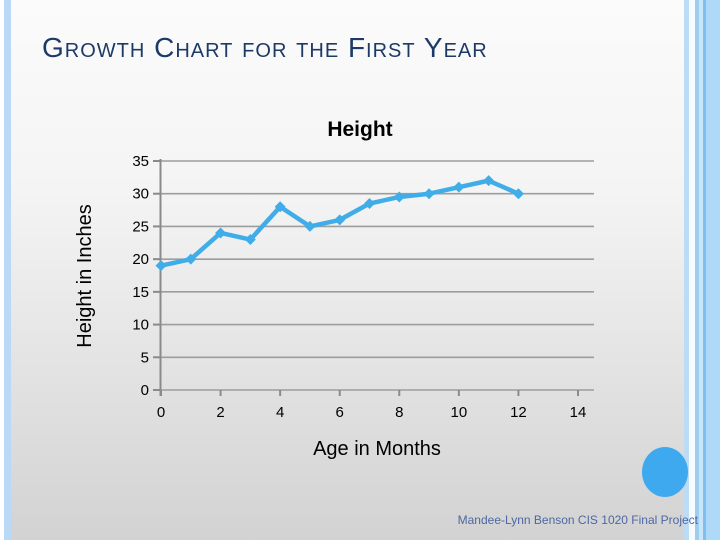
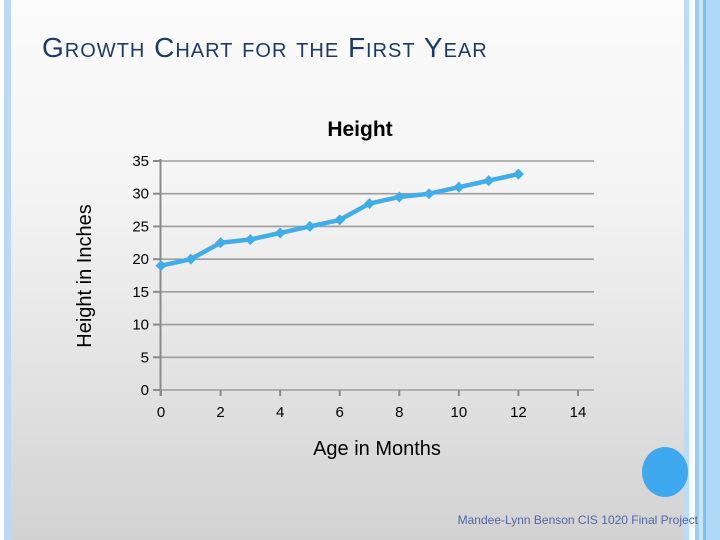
2: 24 -> 22
4: 28 -> 24
12: 30 -> 33
